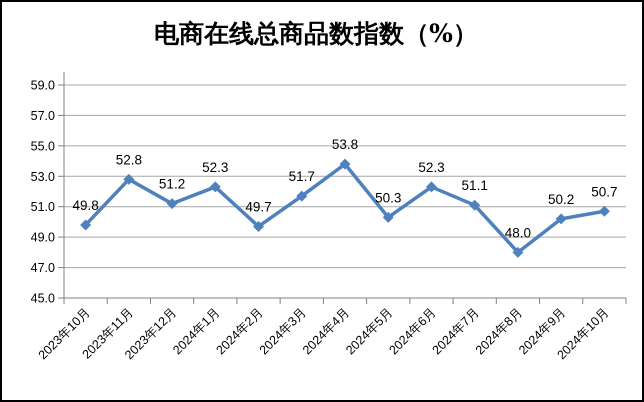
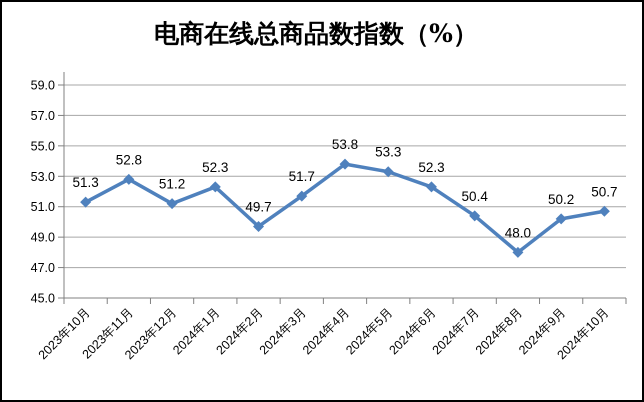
2023年10月: 49.8 -> 51.3
2024年5月: 50.3 -> 53.3
2024年7月: 51.1 -> 50.4
